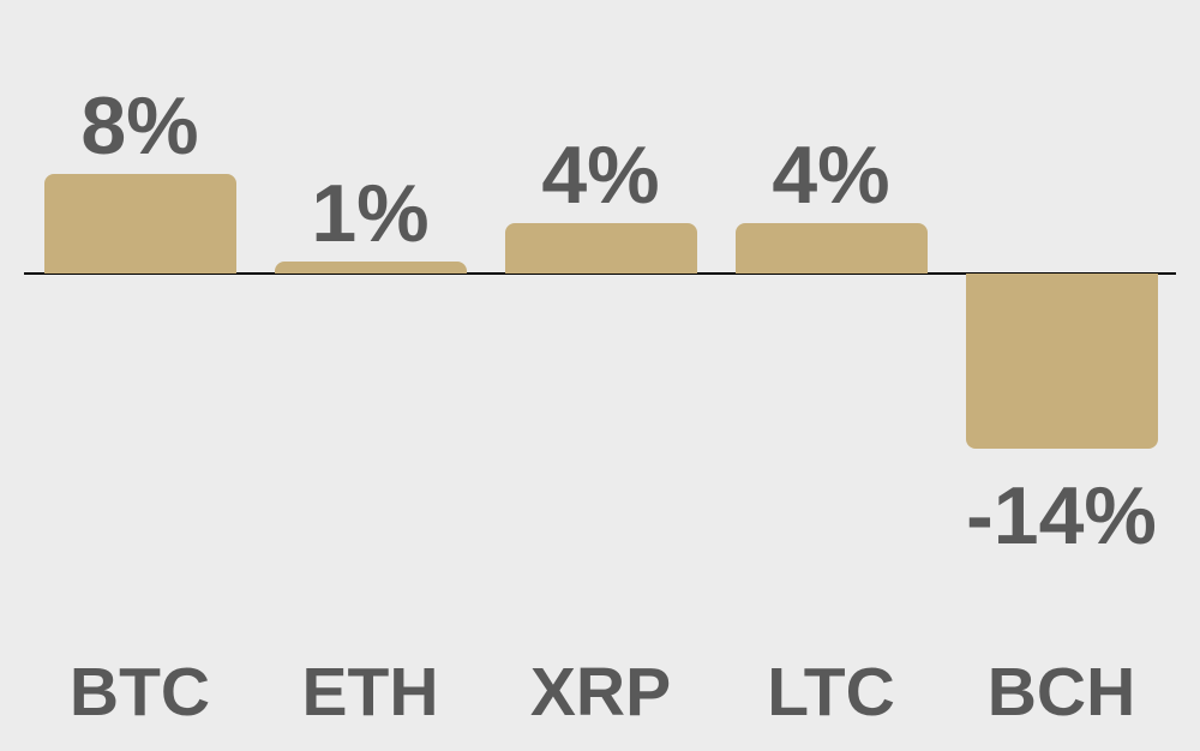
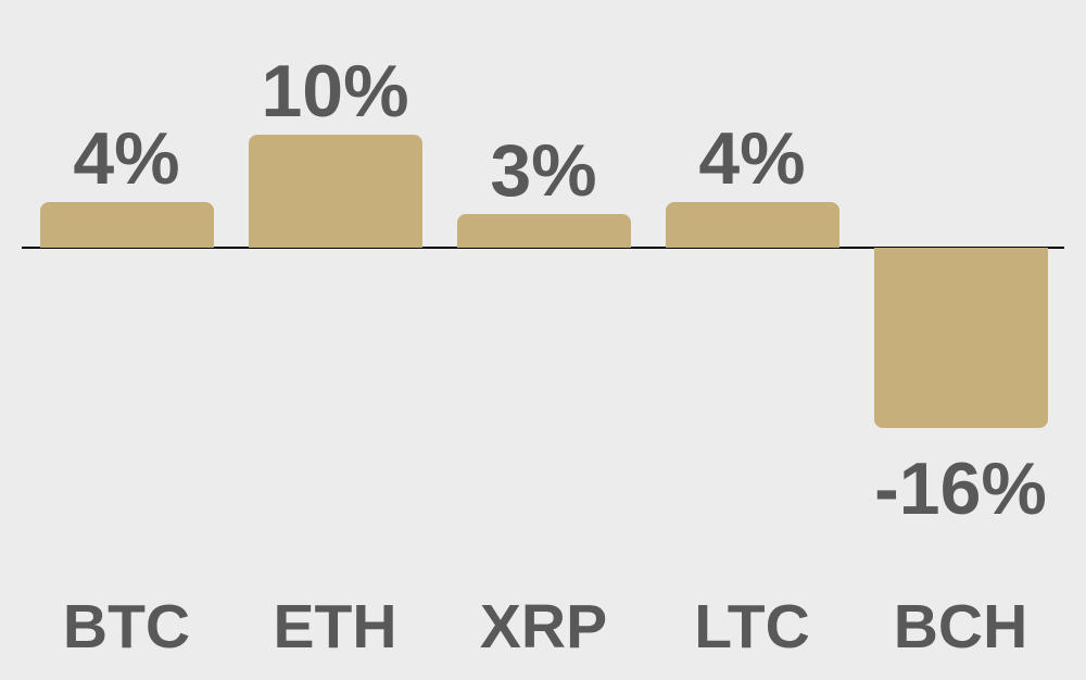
BTC: 8% -> 4%
ETH: 1% -> 10%
XRP: 4% -> 3%
BCH: -14% -> -16%
